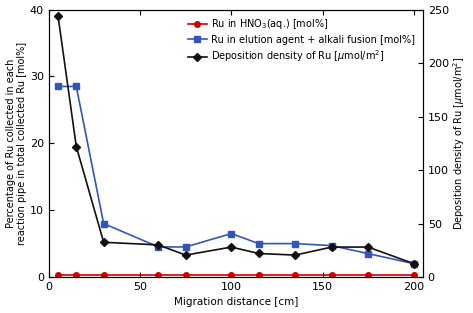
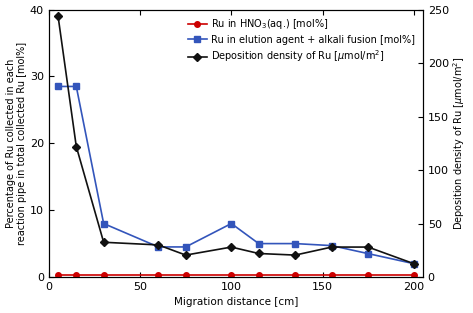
Ru in elution agent + alkali fusion [mol%]/100: 6.5 -> 8.0
